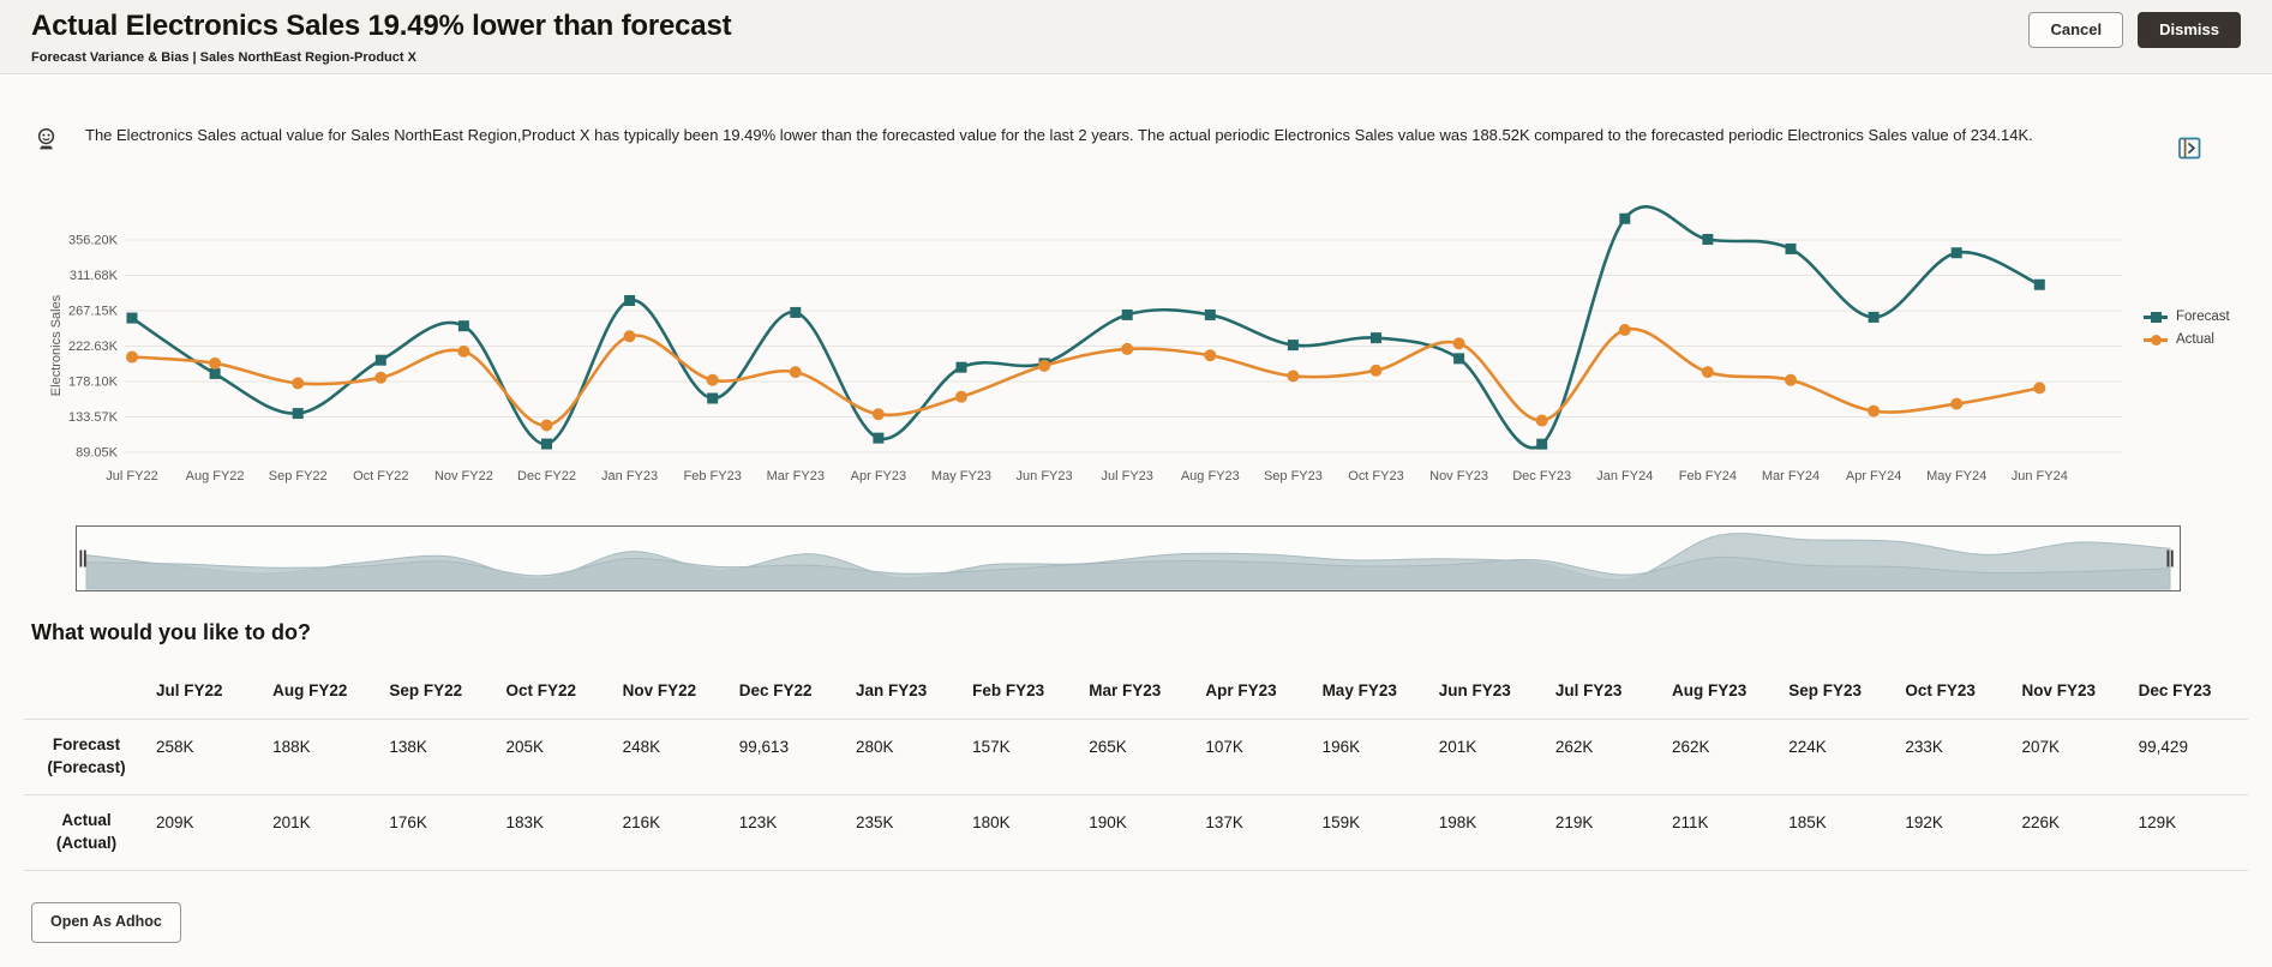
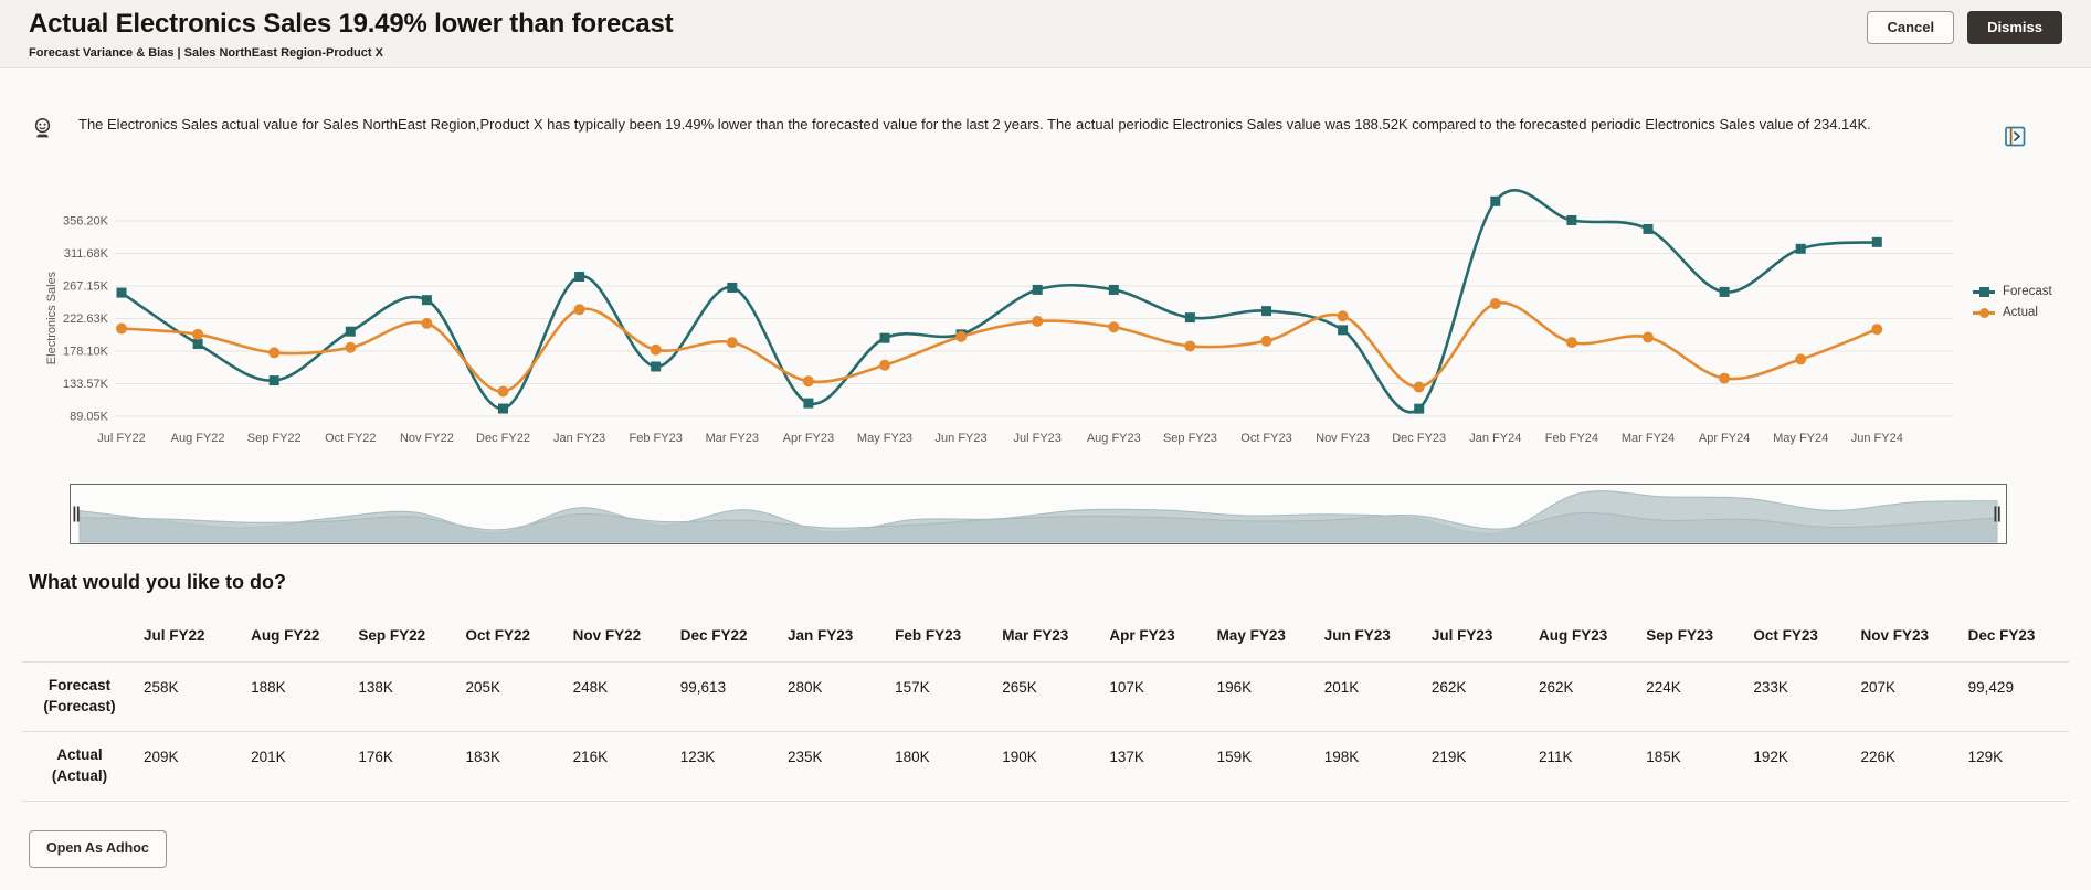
Actual/Mar FY24: 180K -> 200K
Forecast/May FY24: 340K -> 320K
Actual/May FY24: 150K -> 170K
Forecast/Jun FY24: 300K -> 330K
Actual/Jun FY24: 170K -> 210K
